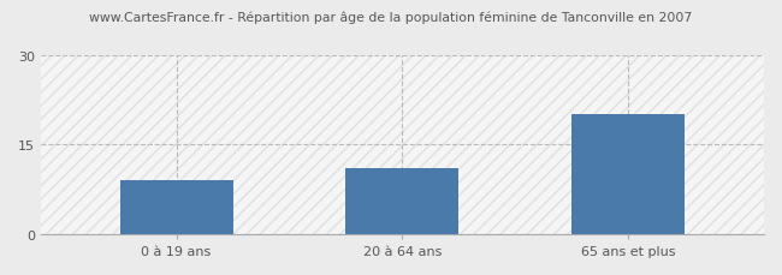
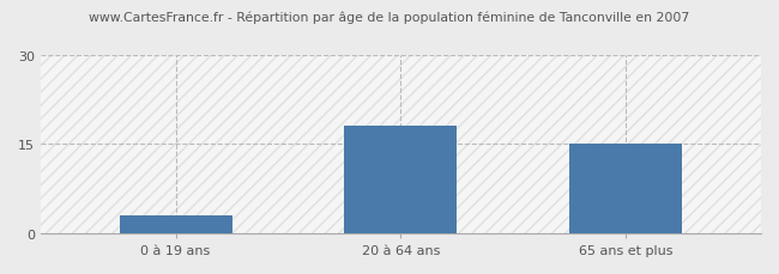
0 à 19 ans: 9 -> 3
20 à 64 ans: 11 -> 18
65 ans et plus: 20 -> 15
